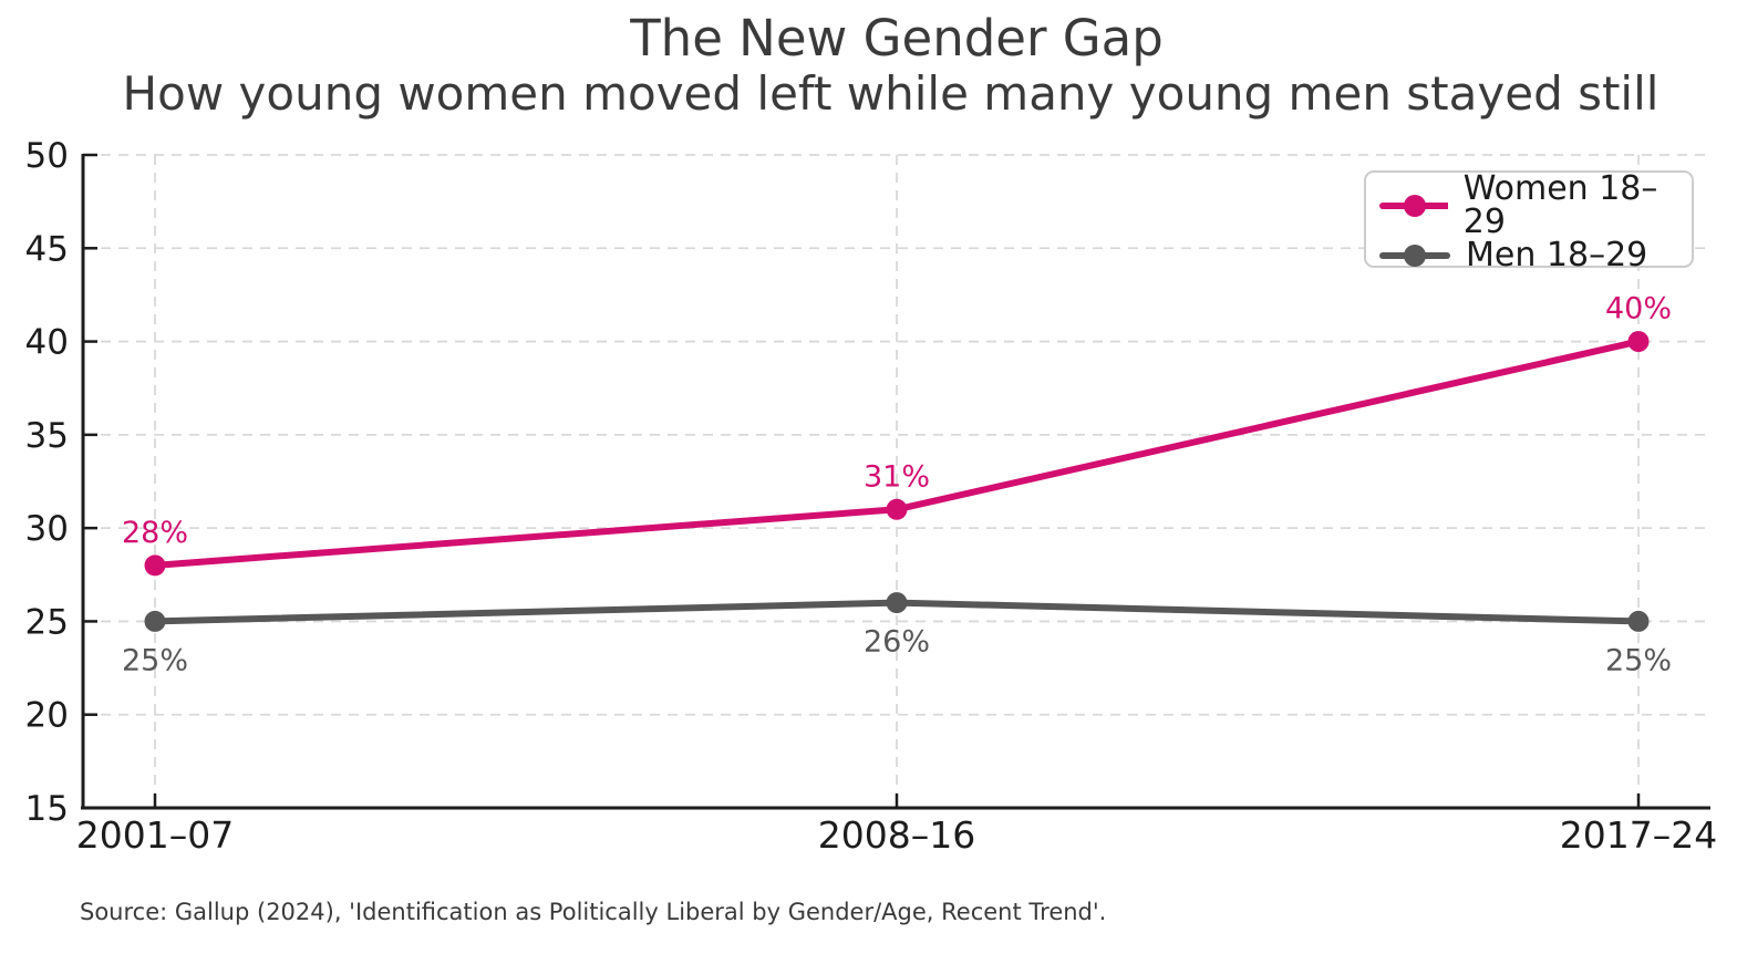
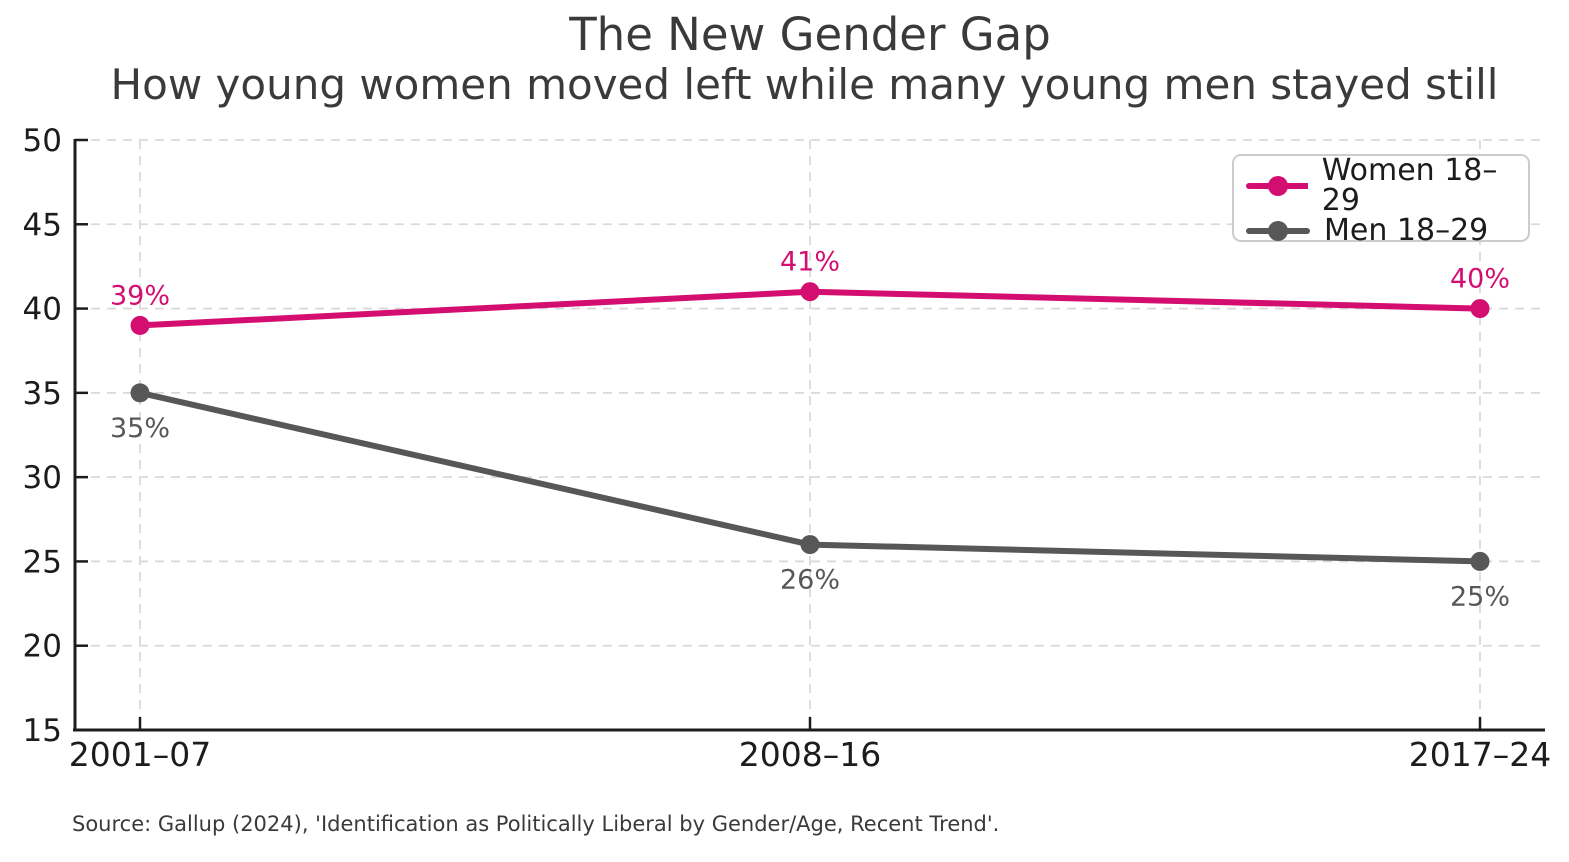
Women 18–29/2001–07: 28% -> 39%
Men 18–29/2001–07: 25% -> 35%
Women 18–29/2008–16: 31% -> 41%
